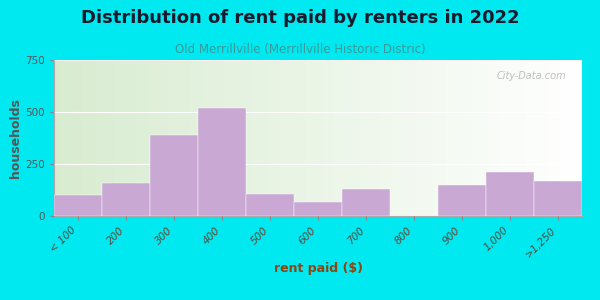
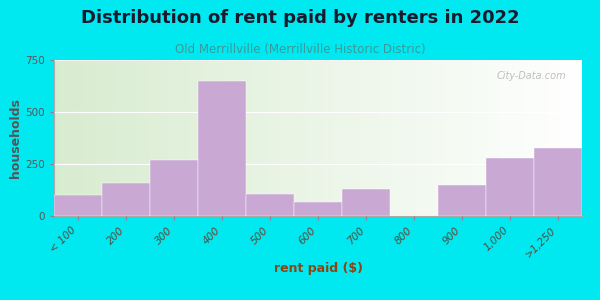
300: 390 -> 270
400: 520 -> 650
1,000: 210 -> 280
>1,250: 170 -> 325
